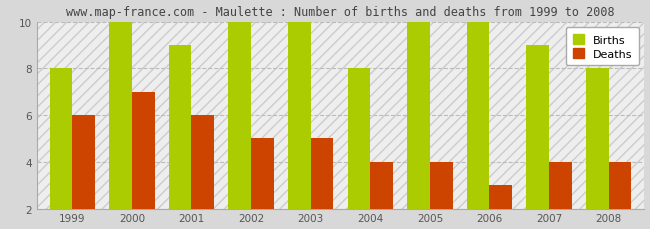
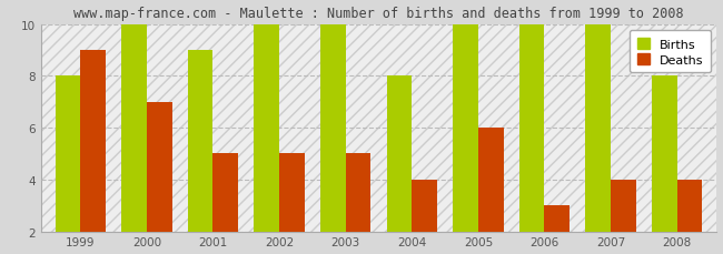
Deaths/1999: 6 -> 9
Deaths/2001: 6 -> 5
Deaths/2005: 4 -> 6
Births/2007: 9 -> 10
